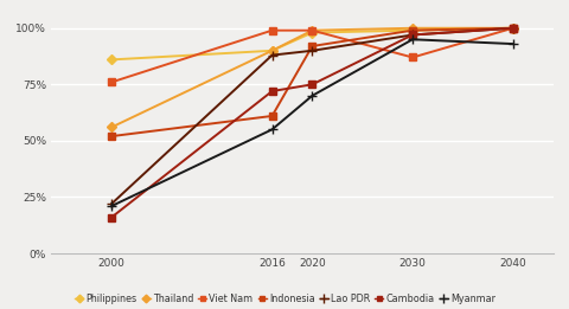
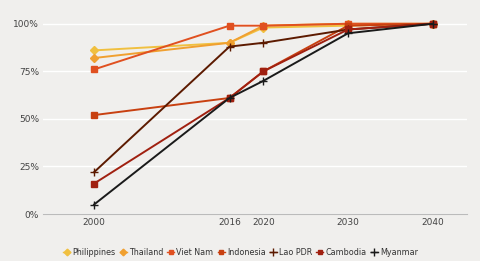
Thailand/2000: 56% -> 82%
Myanmar/2000: 21% -> 5%
Cambodia/2016: 72% -> 61%
Myanmar/2016: 55% -> 61%
Indonesia/2020: 92% -> 75%
Viet Nam/2030: 87% -> 100%
Myanmar/2040: 93% -> 100%
